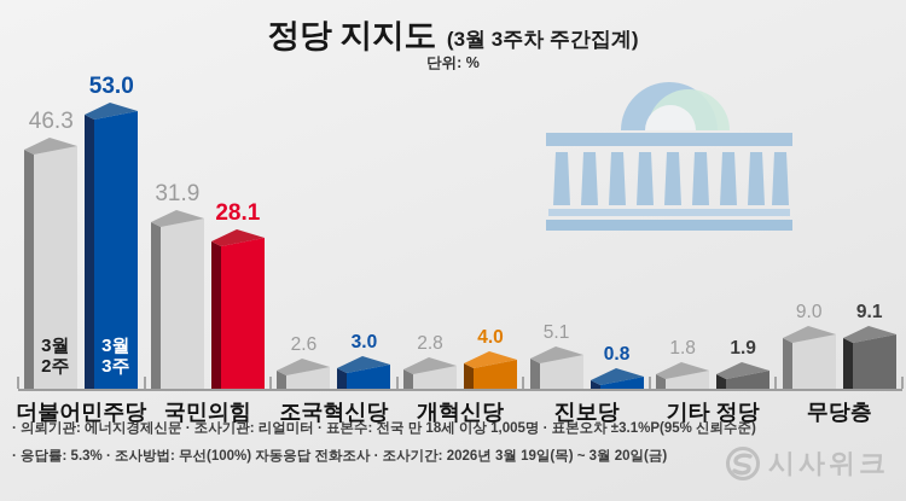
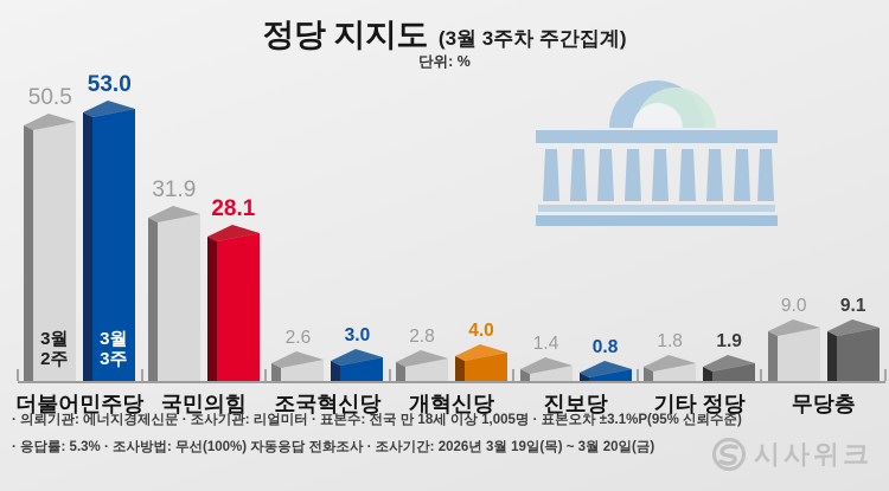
3월 2주/더불어민주당: 46.3 -> 50.5
3월 2주/진보당: 5.1 -> 1.4
